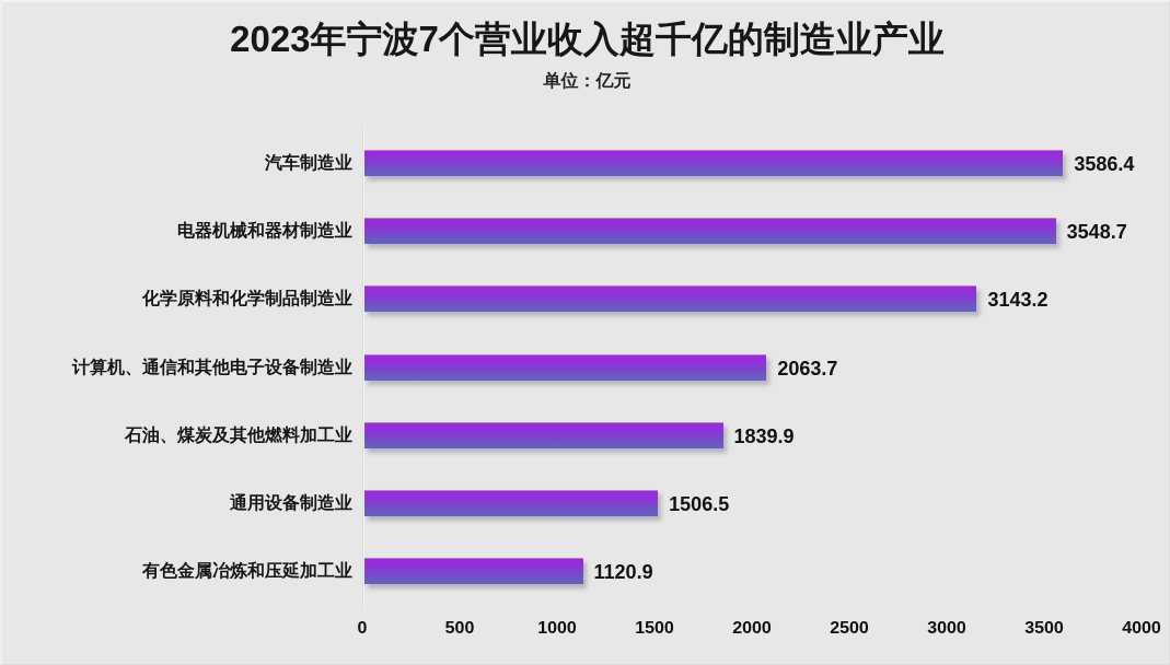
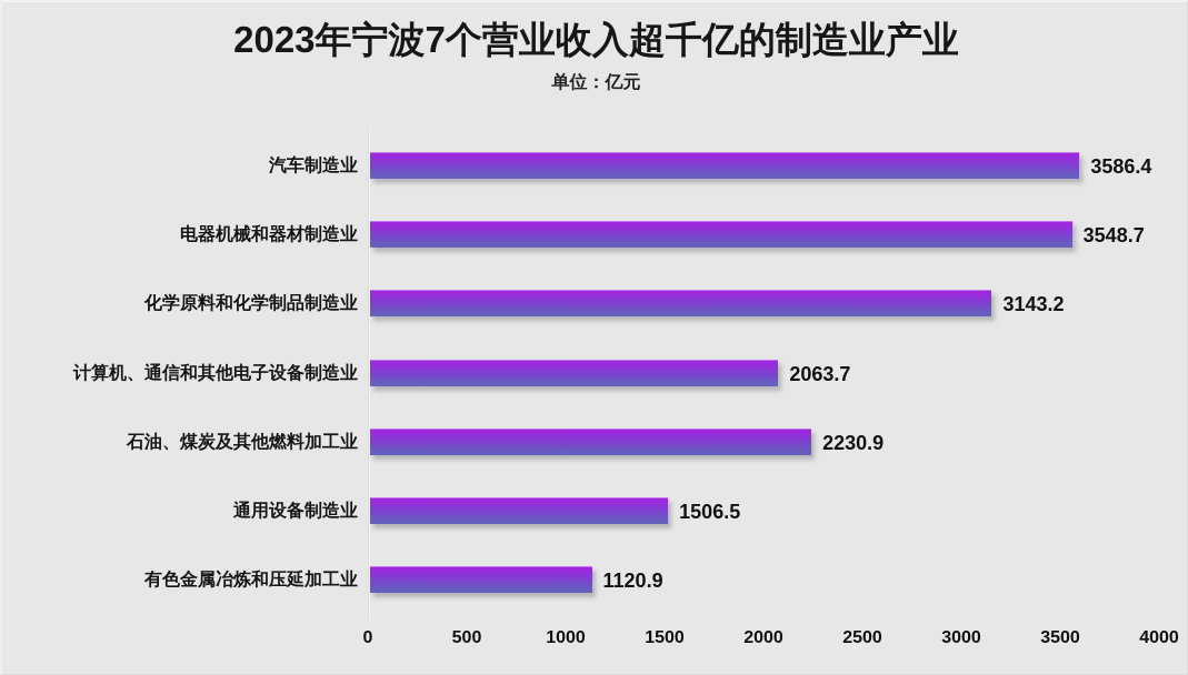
石油、煤炭及其他燃料加工业: 1839.9 -> 2230.9
